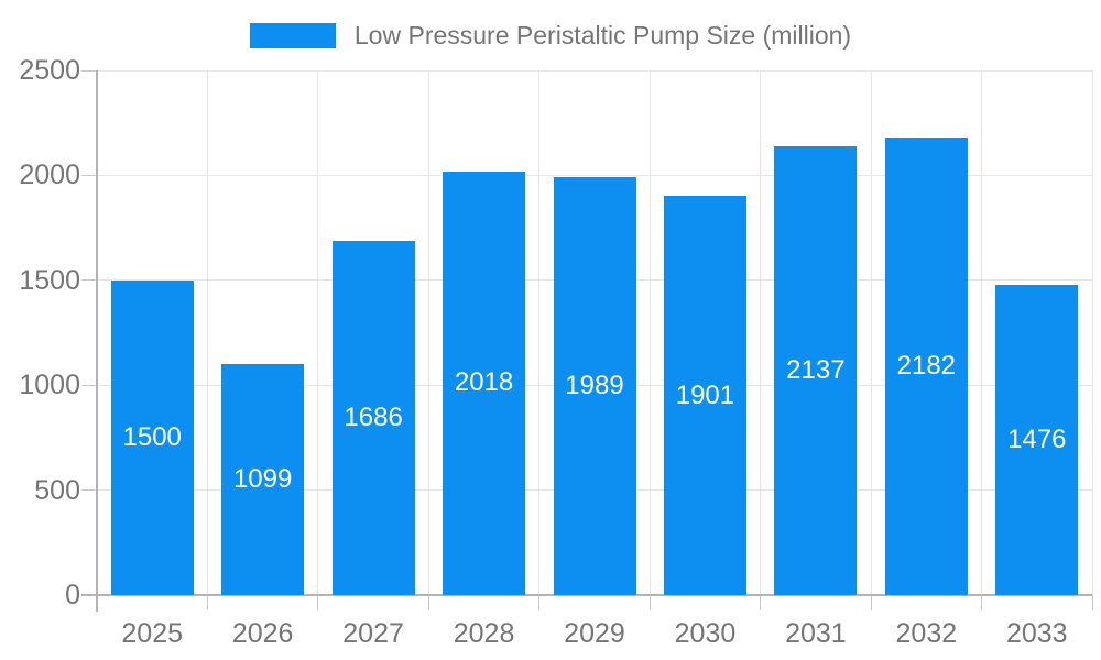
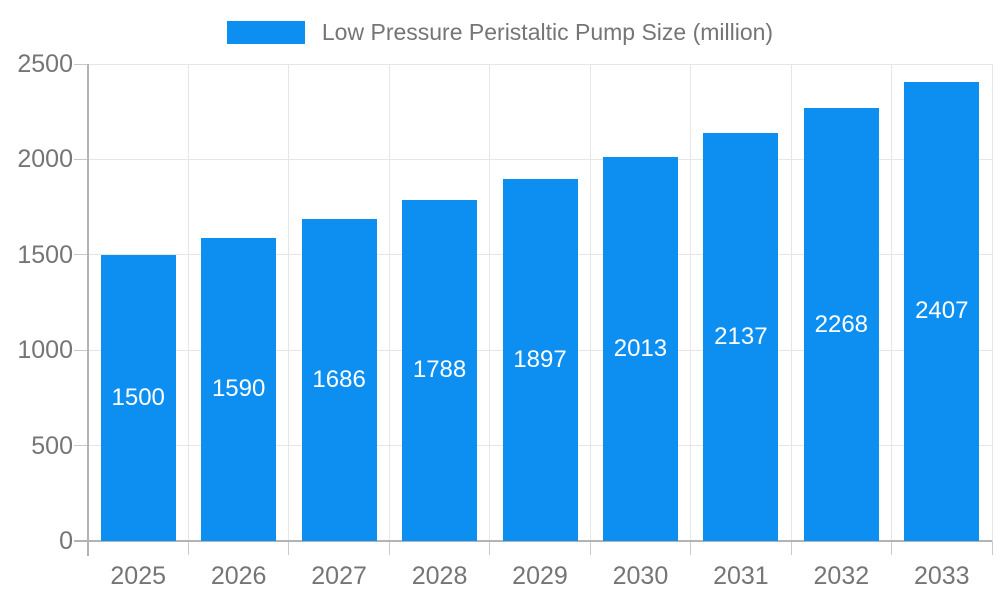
2026: 1099 -> 1590
2028: 2018 -> 1788
2029: 1989 -> 1897
2030: 1901 -> 2013
2032: 2182 -> 2268
2033: 1476 -> 2407
